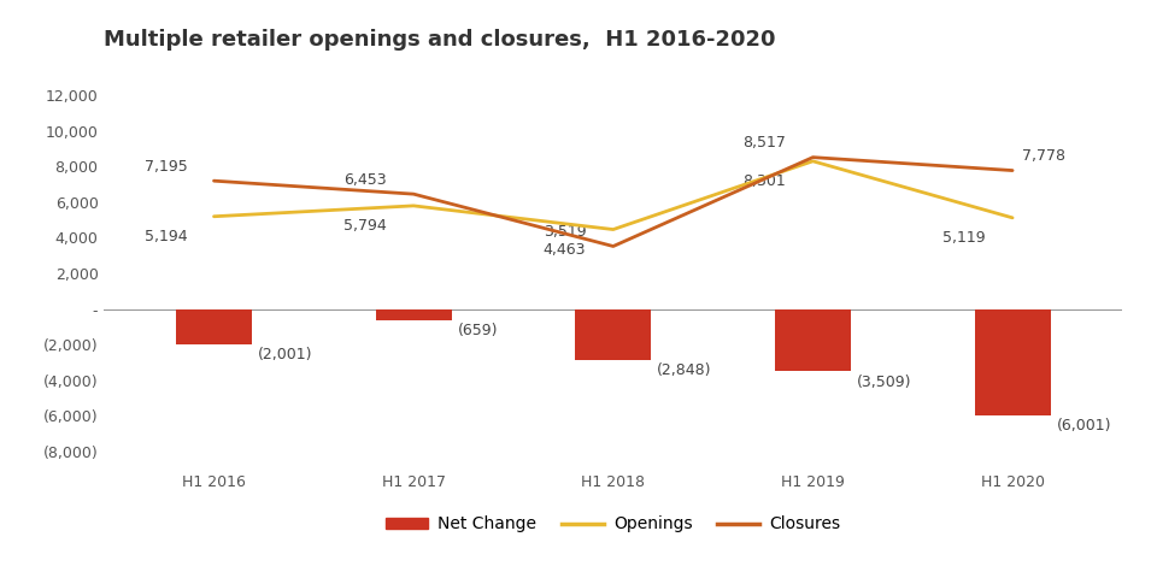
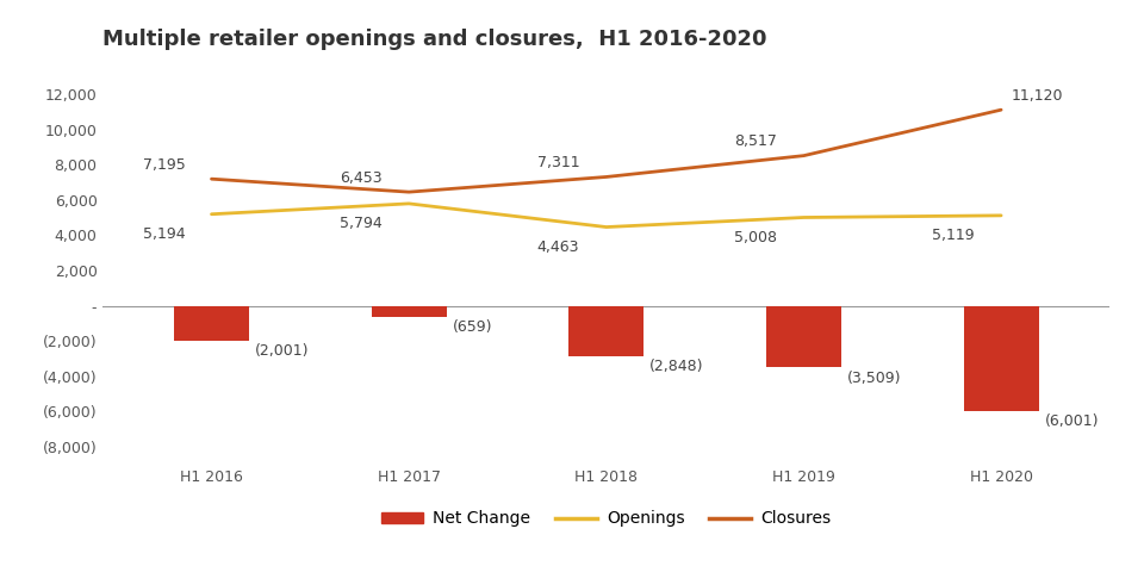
Closures/H1 2018: 3,519 -> 7,311
Openings/H1 2019: 8,301 -> 5,008
Closures/H1 2020: 7,778 -> 11,120
